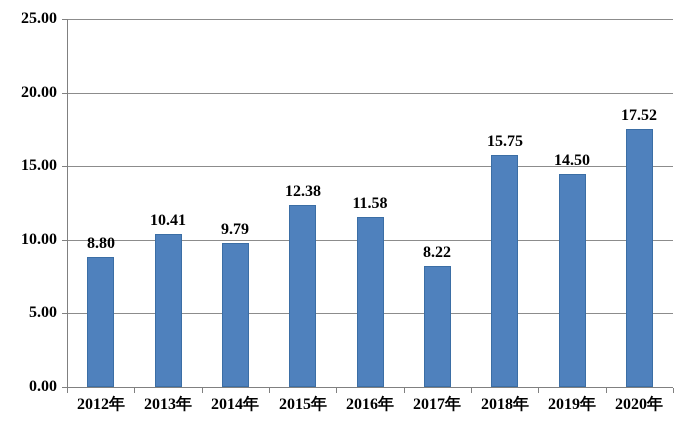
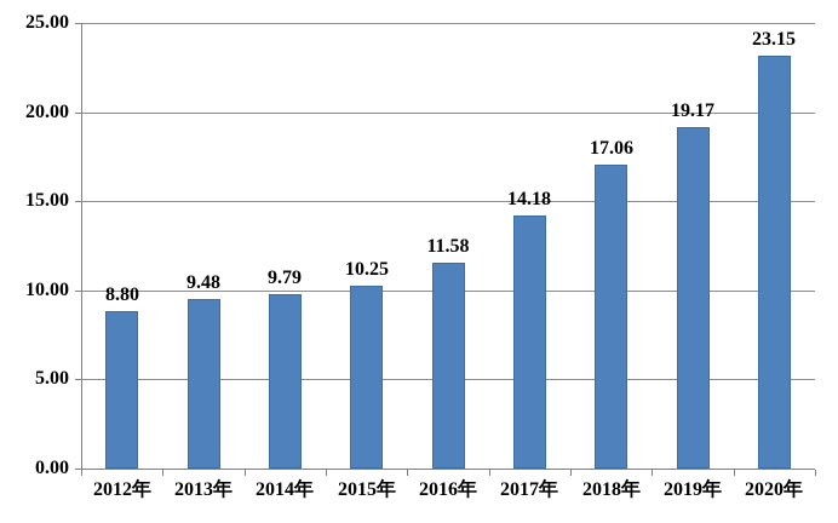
2013年: 10.41 -> 9.48
2015年: 12.38 -> 10.25
2017年: 8.22 -> 14.18
2018年: 15.75 -> 17.06
2019年: 14.50 -> 19.17
2020年: 17.52 -> 23.15
